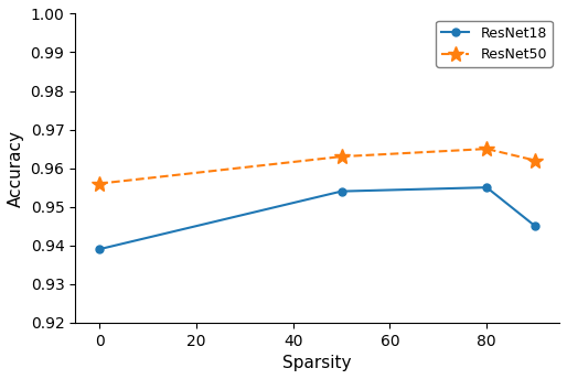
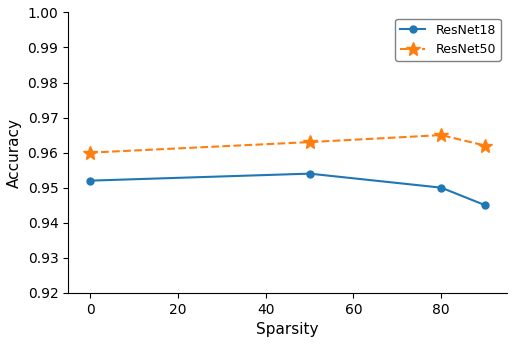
ResNet18/0: 0.939 -> 0.952
ResNet50/0: 0.956 -> 0.960
ResNet18/80: 0.955 -> 0.950
